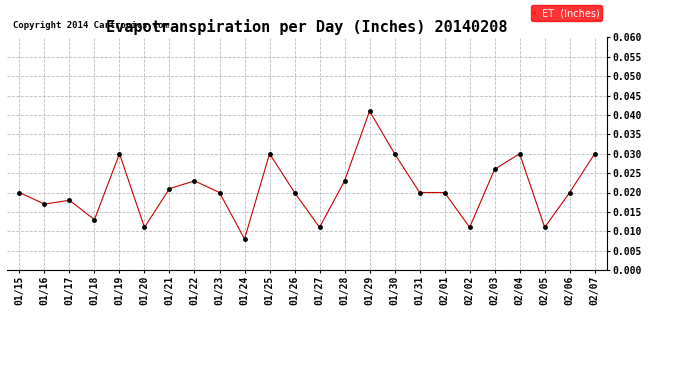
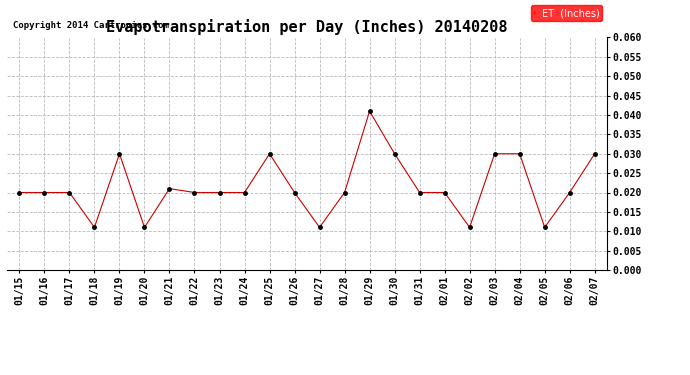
01/16: 0.017 -> 0.020
01/17: 0.018 -> 0.020
01/18: 0.013 -> 0.011
01/22: 0.023 -> 0.020
01/24: 0.008 -> 0.020
01/28: 0.023 -> 0.020
02/03: 0.026 -> 0.030
